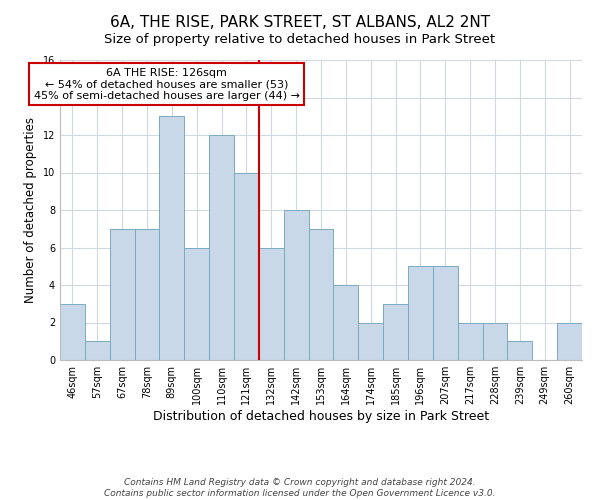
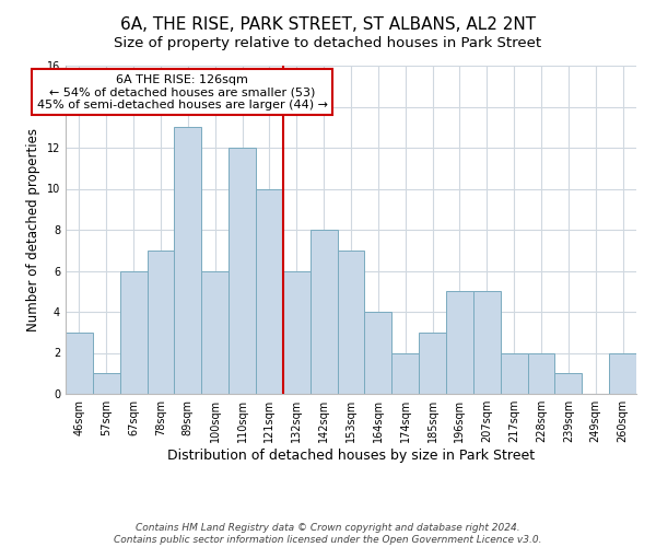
67sqm: 7 -> 6
